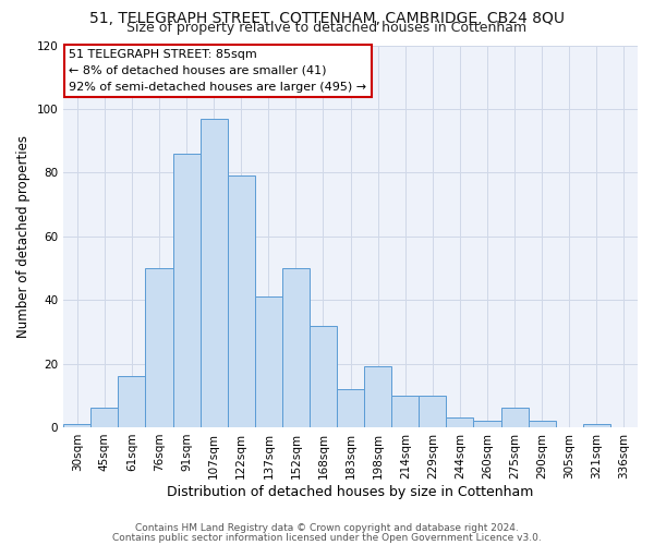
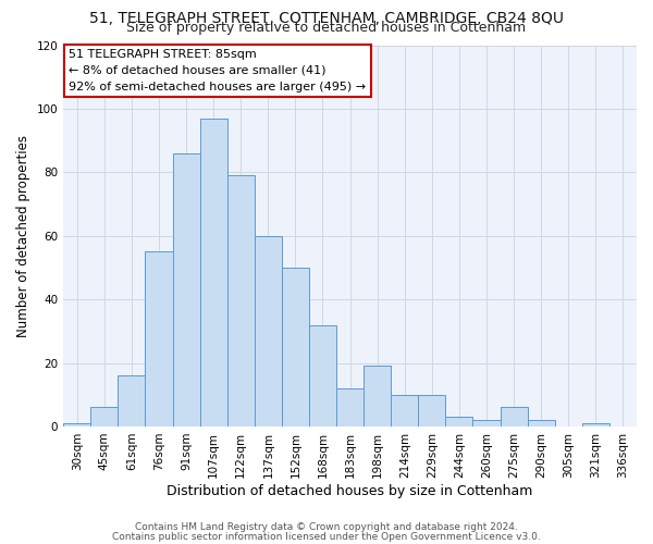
76sqm: 50 -> 55
137sqm: 41 -> 60
